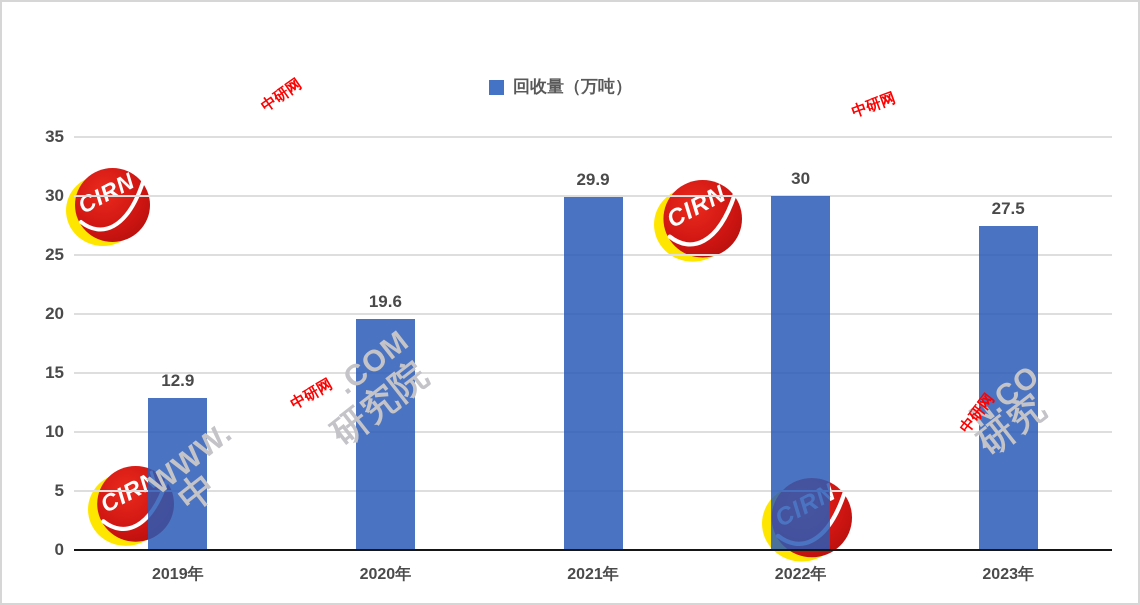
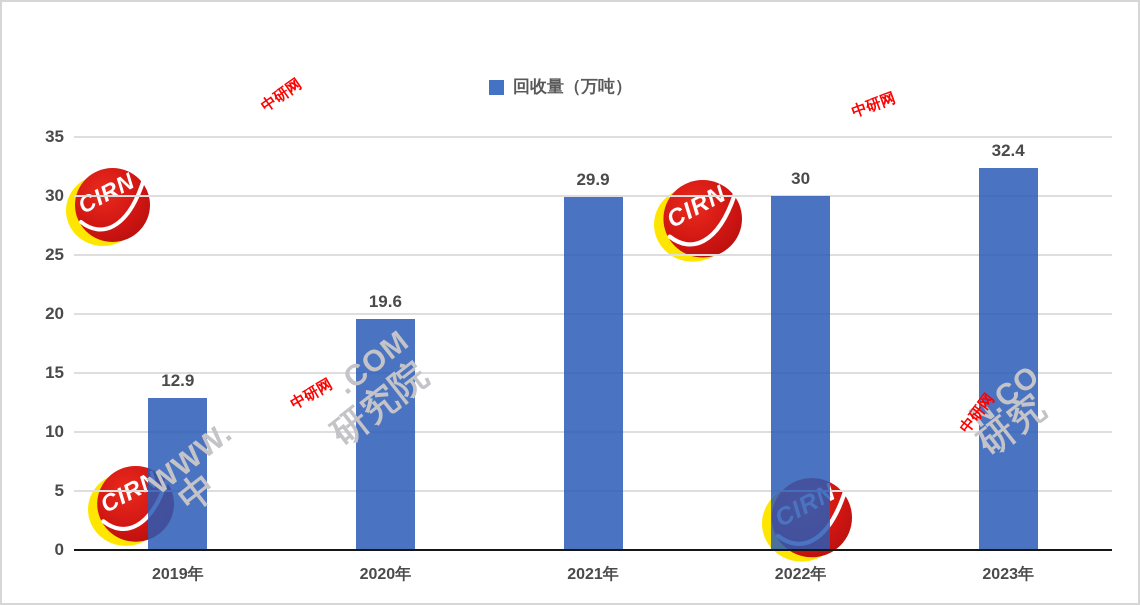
2023年: 27.5 -> 32.4
